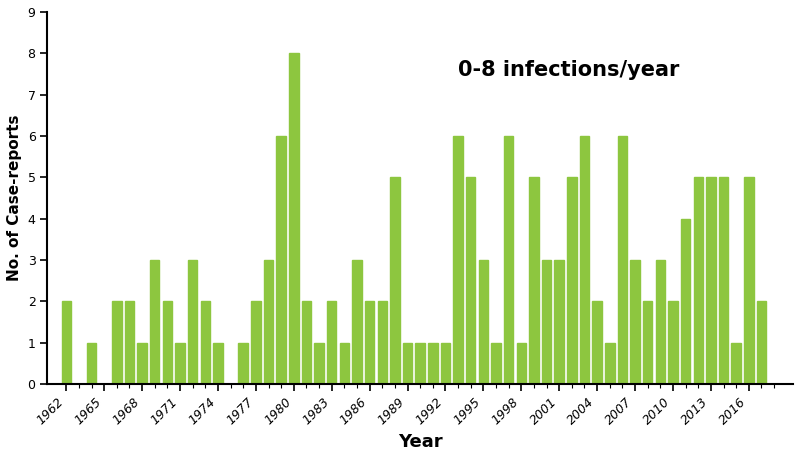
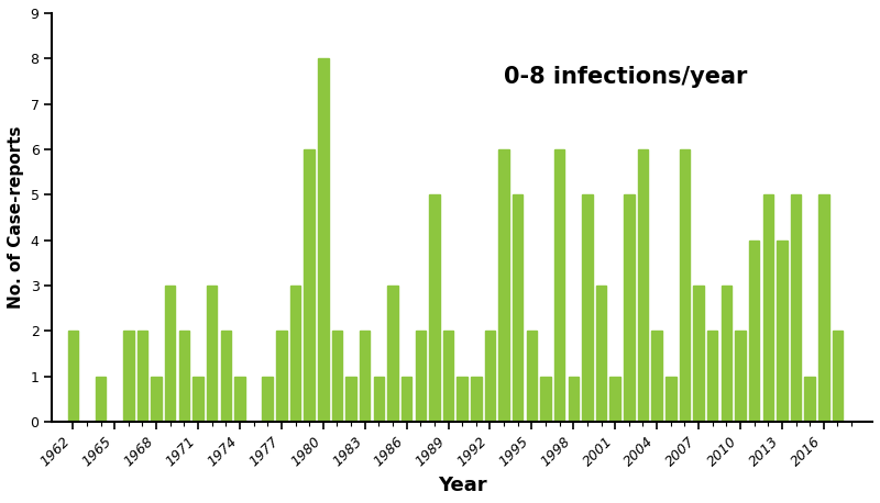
1986: 2 -> 1
1989: 1 -> 2
1992: 1 -> 2
1995: 3 -> 2
2001: 3 -> 1
2013: 5 -> 4
